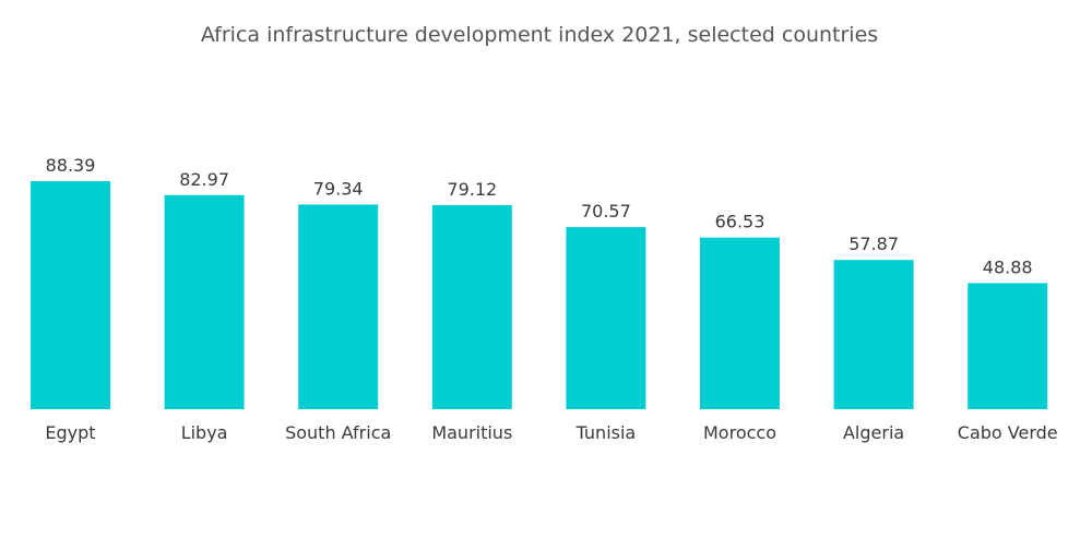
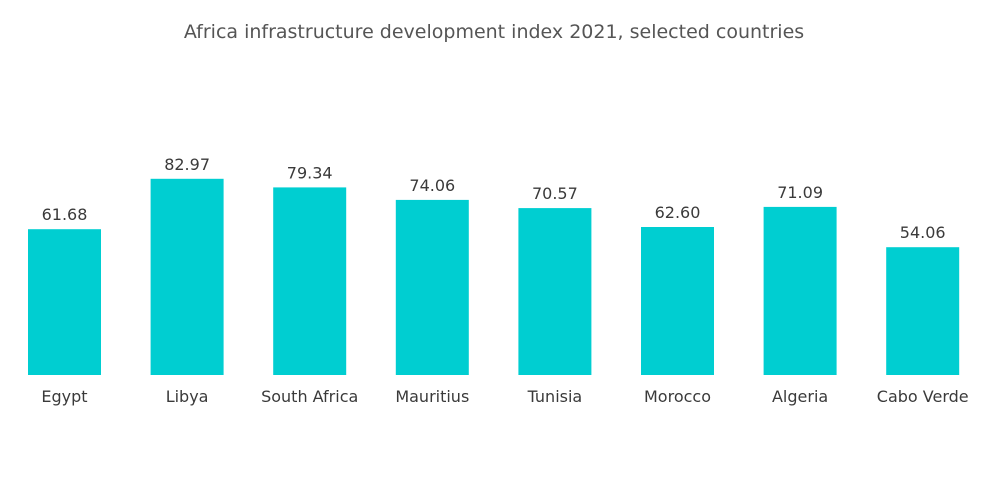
Egypt: 88.39 -> 61.68
Mauritius: 79.12 -> 74.06
Morocco: 66.53 -> 62.60
Algeria: 57.87 -> 71.09
Cabo Verde: 48.88 -> 54.06
